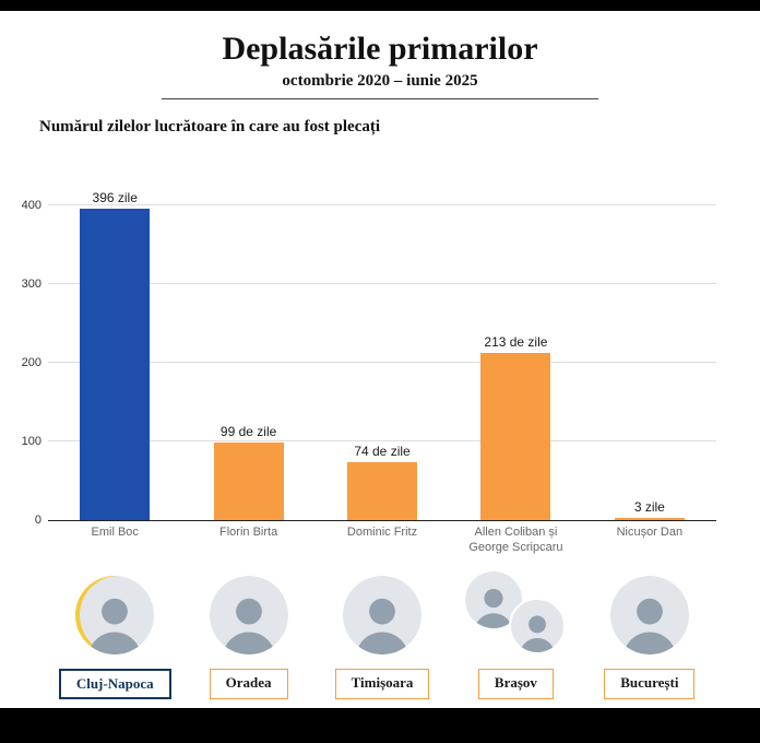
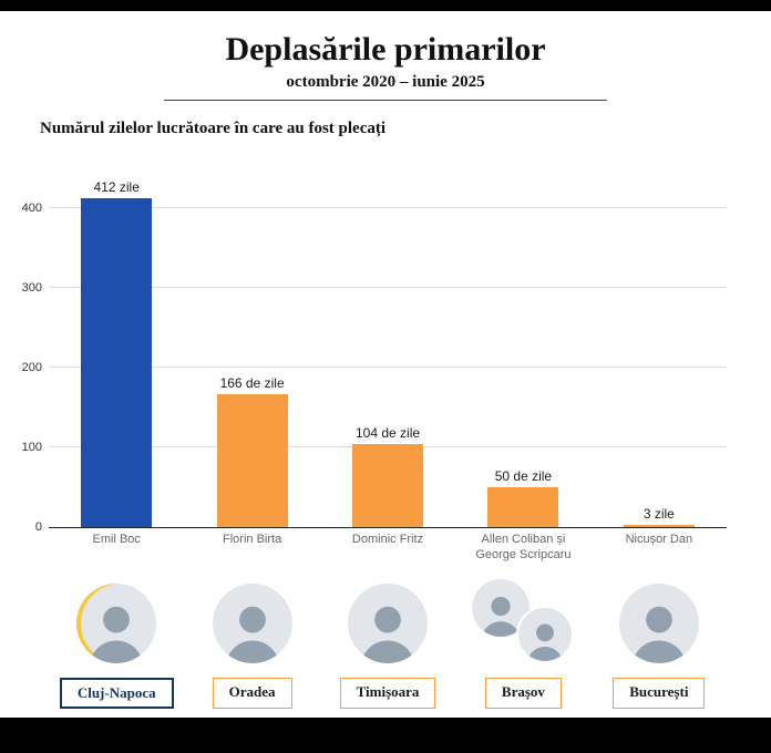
Emil Boc: 396 -> 412
Florin Birta: 99 -> 166
Dominic Fritz: 74 -> 104
Allen Coliban și George Scripcaru: 213 -> 50
